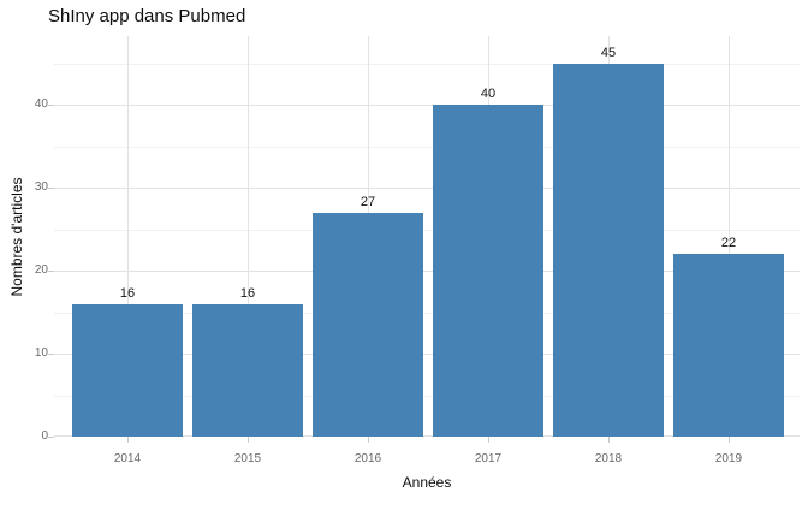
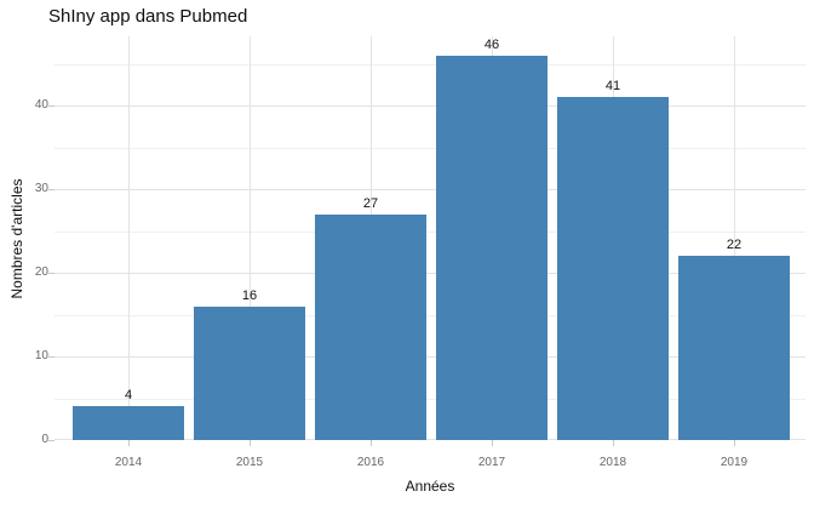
2014: 16 -> 4
2017: 40 -> 46
2018: 45 -> 41
